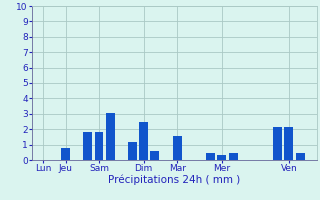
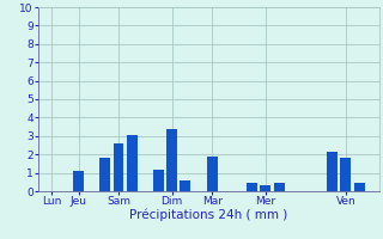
Jeu: 0.8 -> 1.1
Sam: 1.9 -> 2.6
Dim: 2.5 -> 3.4
Mar: 1.6 -> 1.9
Ven: 2.1 -> 1.8
